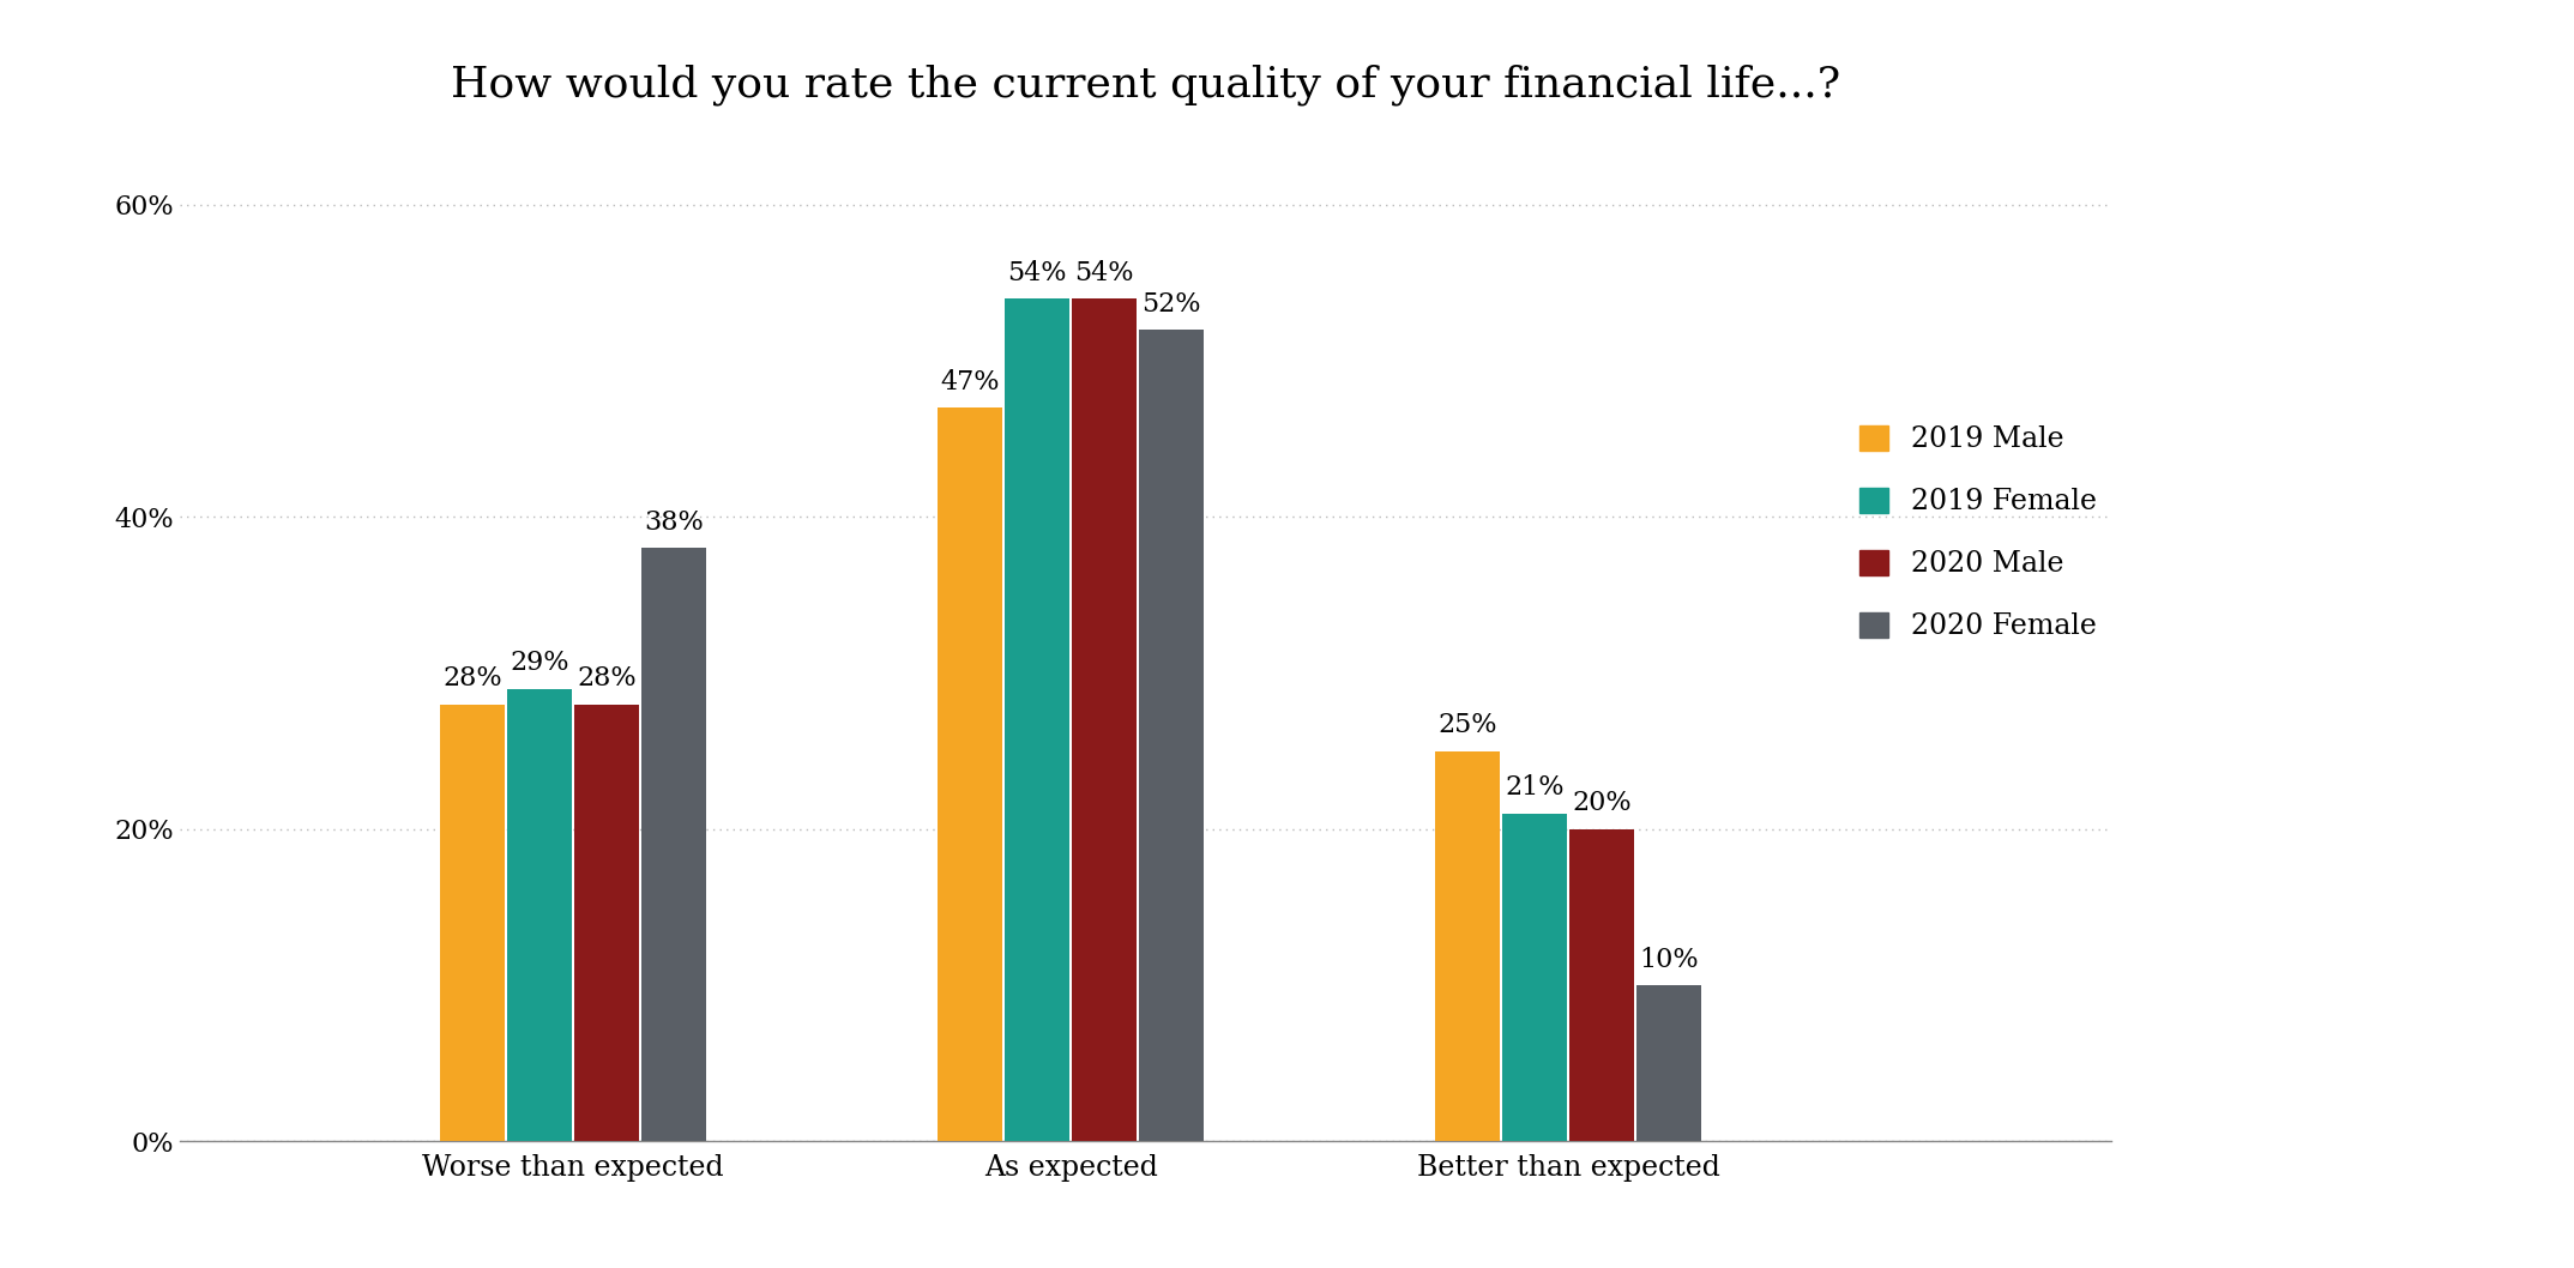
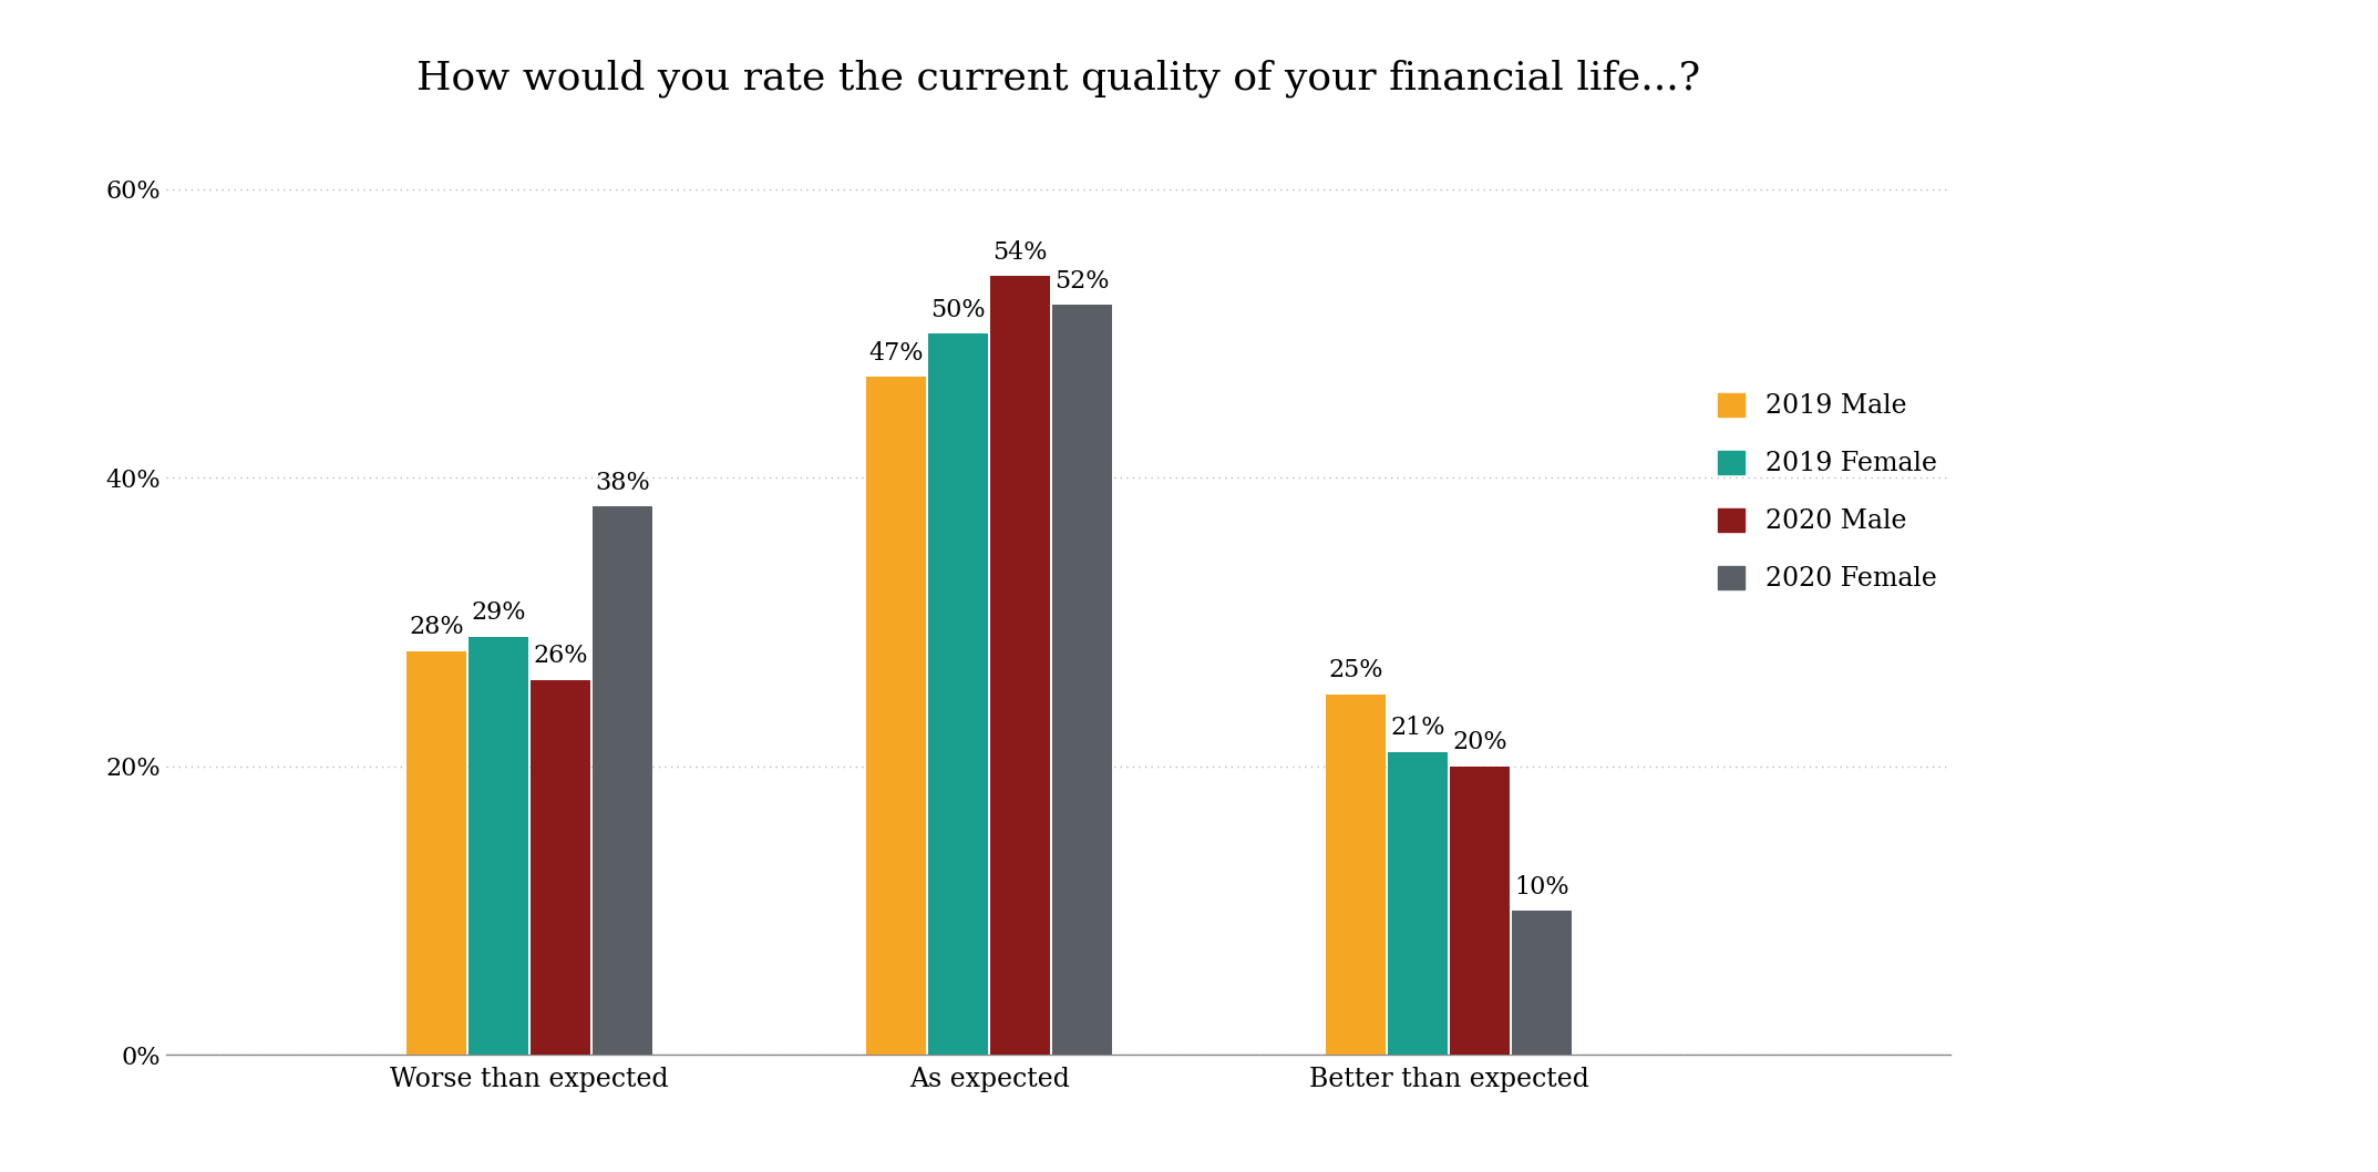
2020 Male/Worse than expected: 28% -> 26%
2019 Female/As expected: 54% -> 50%
